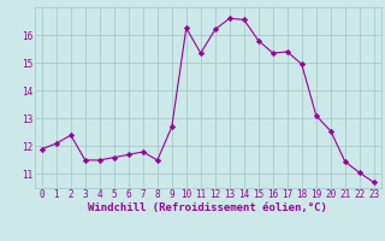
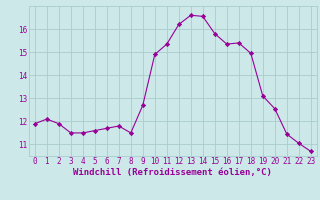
2: 12.40 -> 11.90
10: 16.25 -> 14.90
